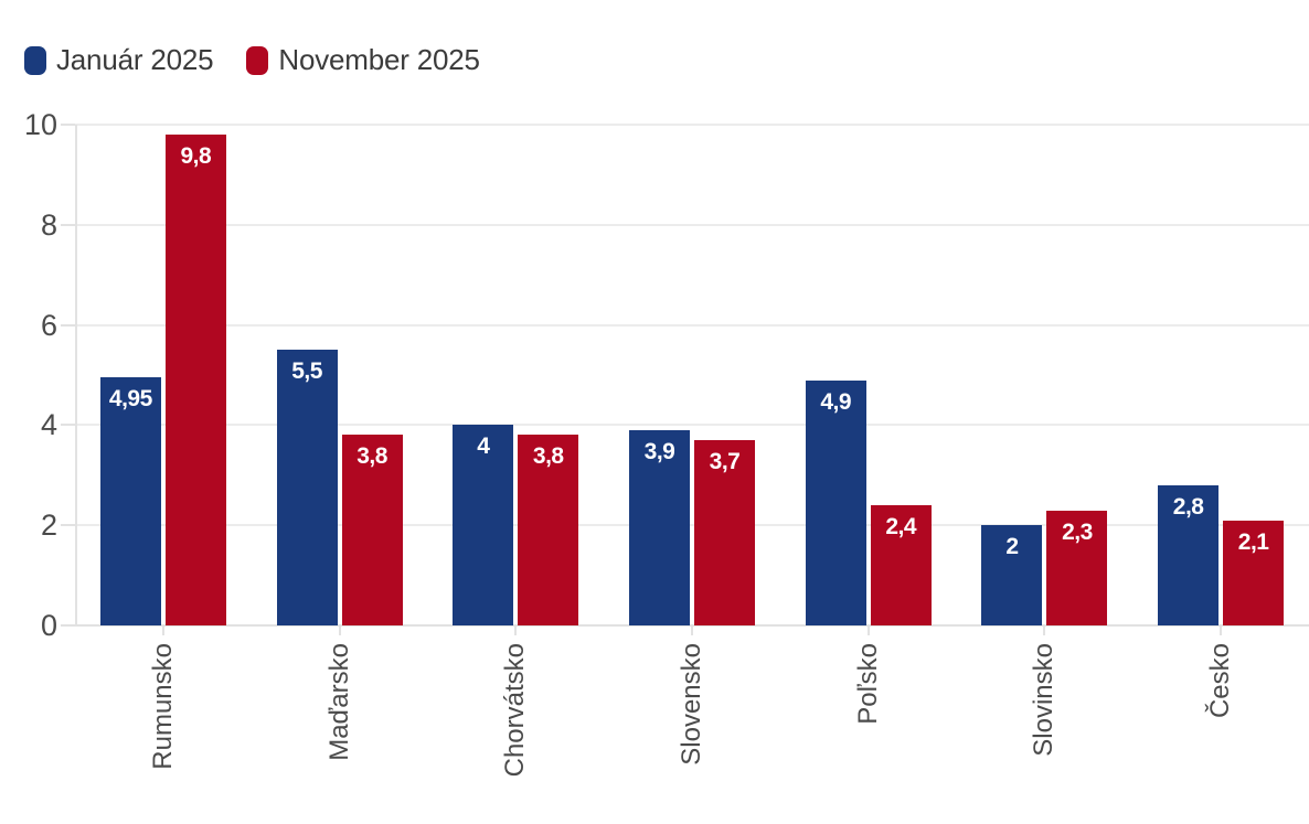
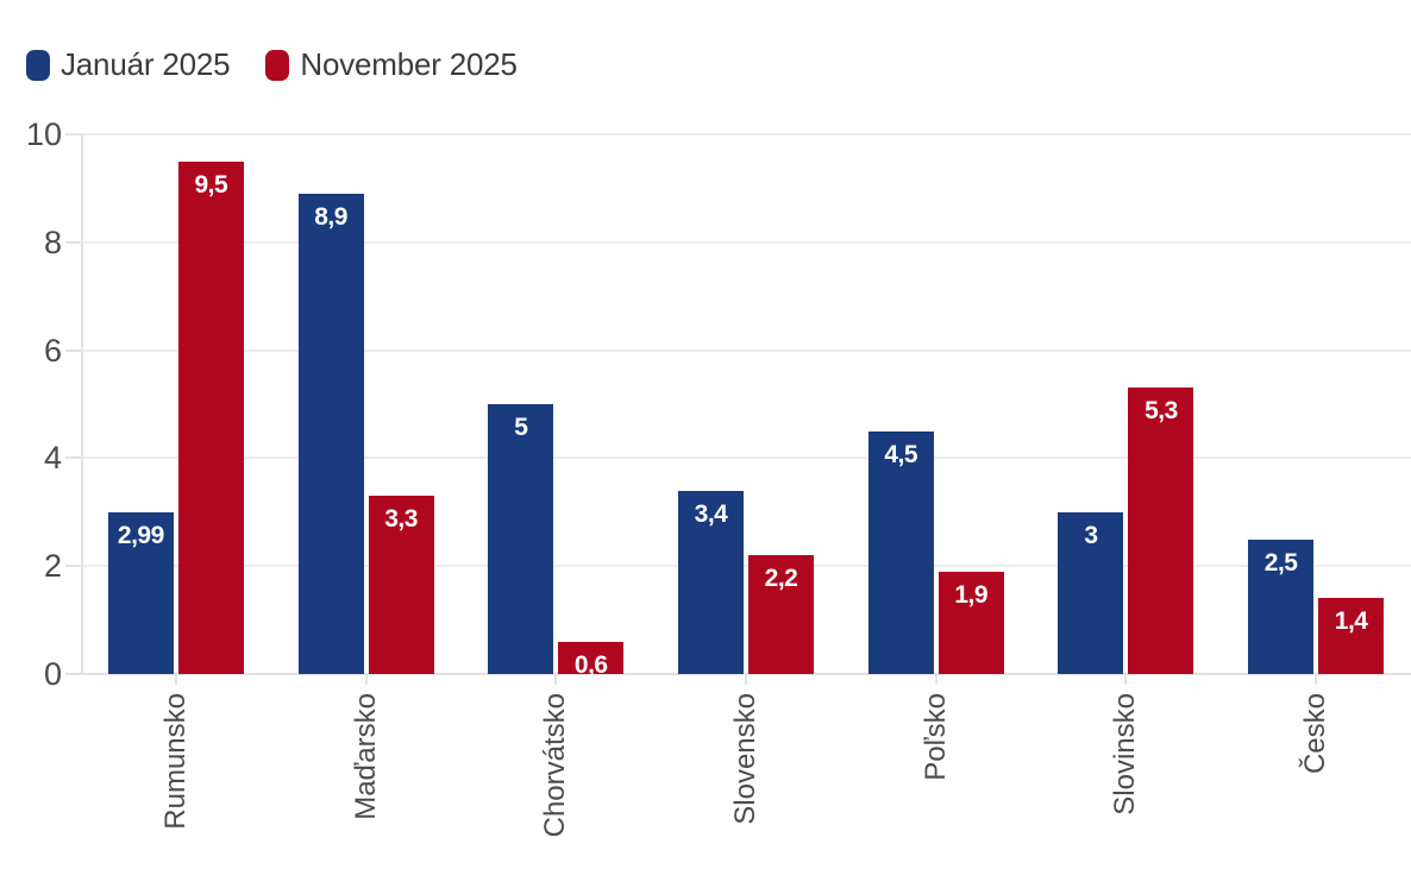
Január 2025/Rumunsko: 4,95 -> 2,99
November 2025/Rumunsko: 9,8 -> 9,5
Január 2025/Maďarsko: 5,5 -> 8,9
November 2025/Maďarsko: 3,8 -> 3,3
Január 2025/Chorvátsko: 4 -> 5
November 2025/Chorvátsko: 3,8 -> 0,6
Január 2025/Slovensko: 3,9 -> 3,4
November 2025/Slovensko: 3,7 -> 2,2
Január 2025/Poľsko: 4,9 -> 4,5
November 2025/Poľsko: 2,4 -> 1,9
Január 2025/Slovinsko: 2 -> 3
November 2025/Slovinsko: 2,3 -> 5,3
Január 2025/Česko: 2,8 -> 2,5
November 2025/Česko: 2,1 -> 1,4
